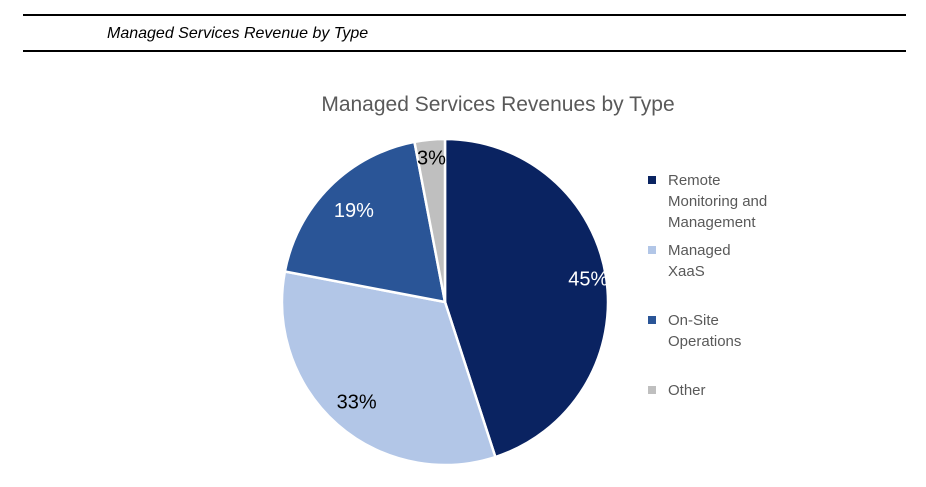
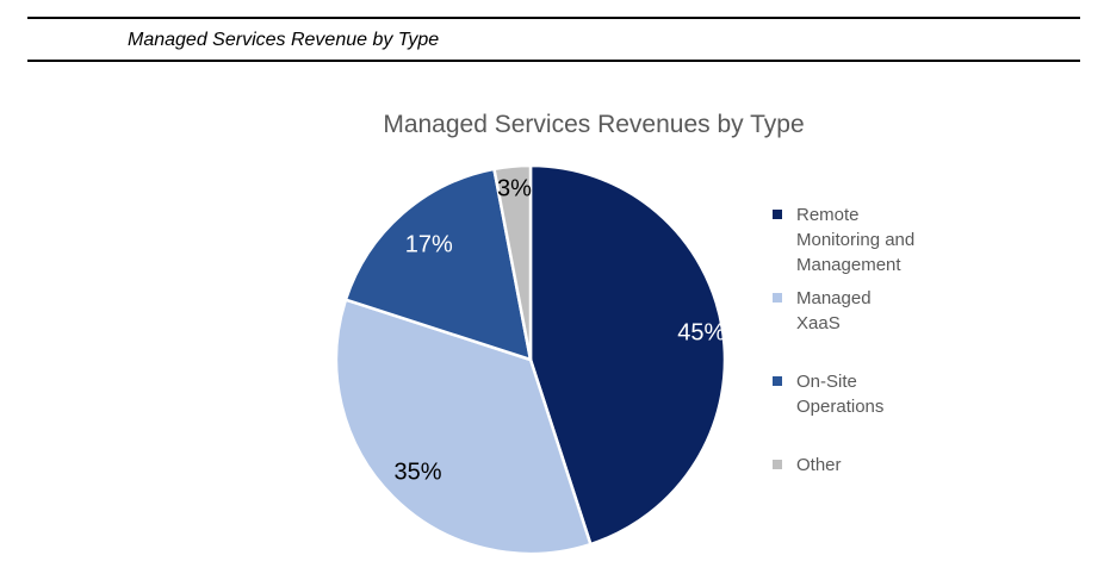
Managed XaaS: 33% -> 35%
On-Site Operations: 19% -> 17%
